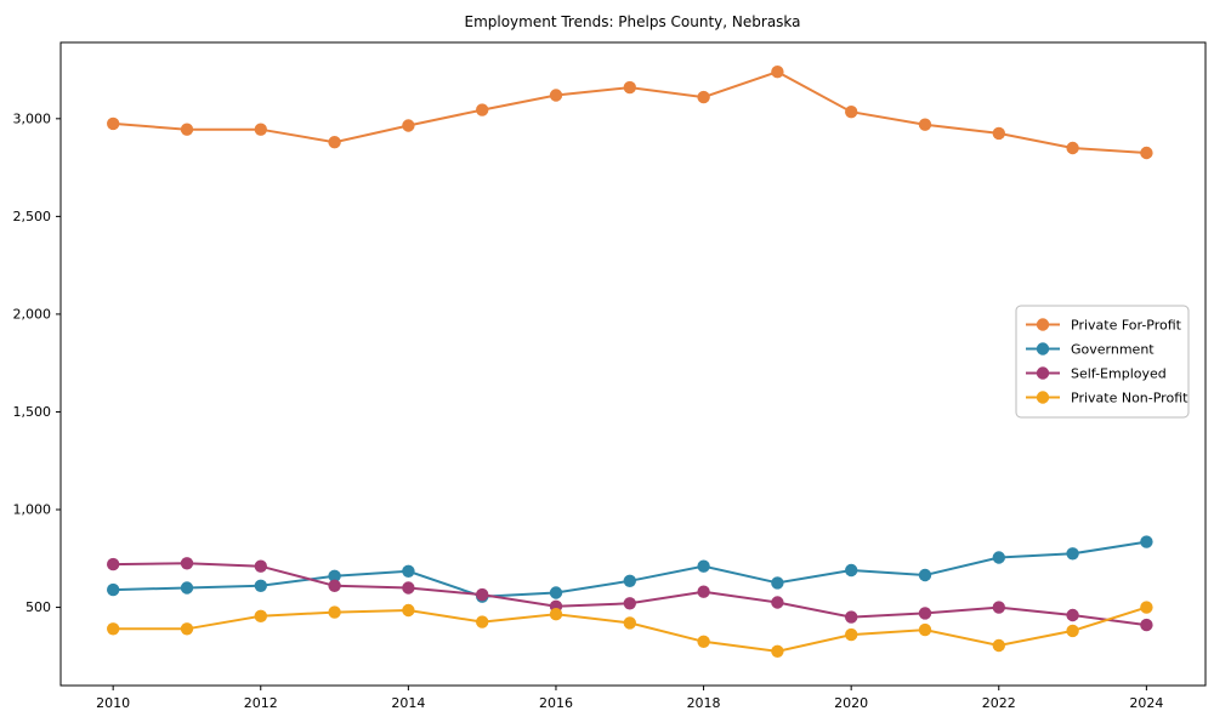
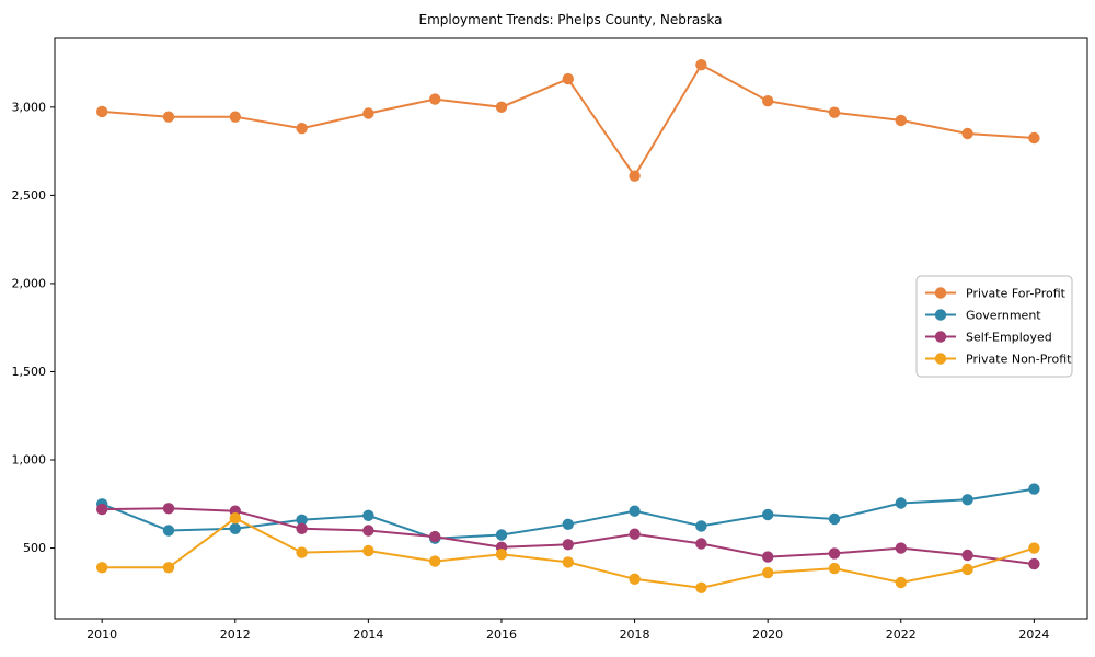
Government/2010: 590 -> 750
Private Non-Profit/2012: 460 -> 670
Private For-Profit/2016: 3120 -> 3000
Private For-Profit/2018: 3110 -> 2610
